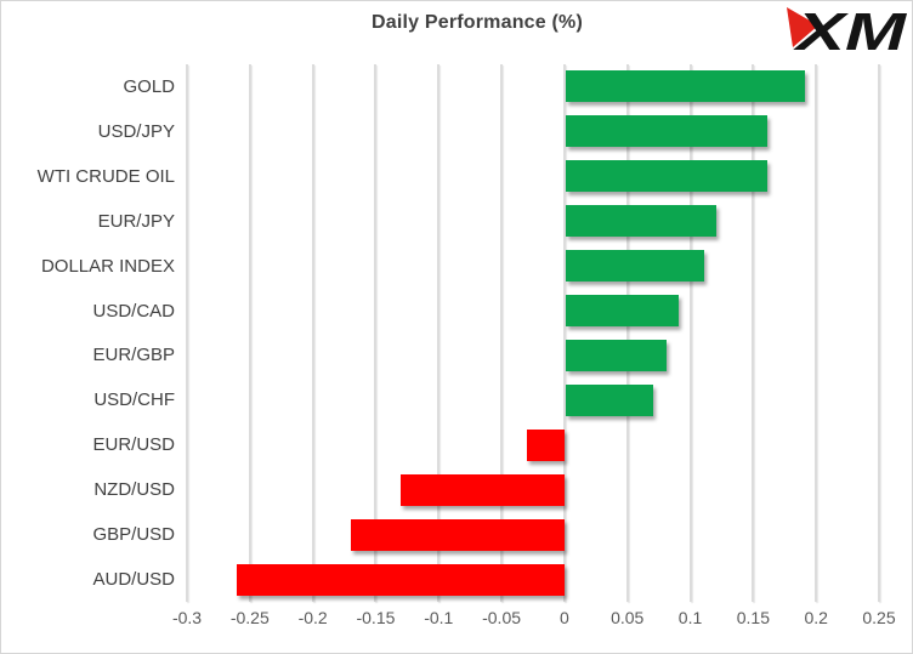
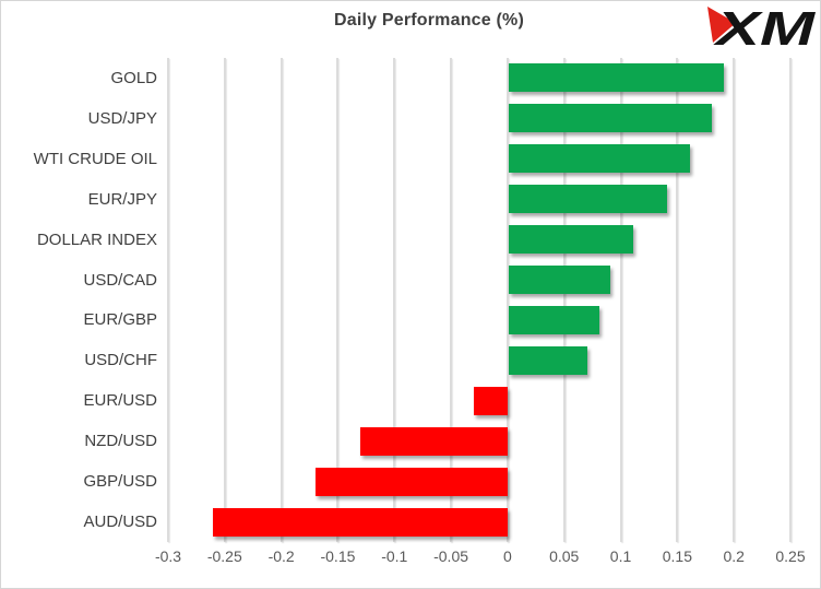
USD/JPY: 0.16 -> 0.18
EUR/JPY: 0.12 -> 0.14
